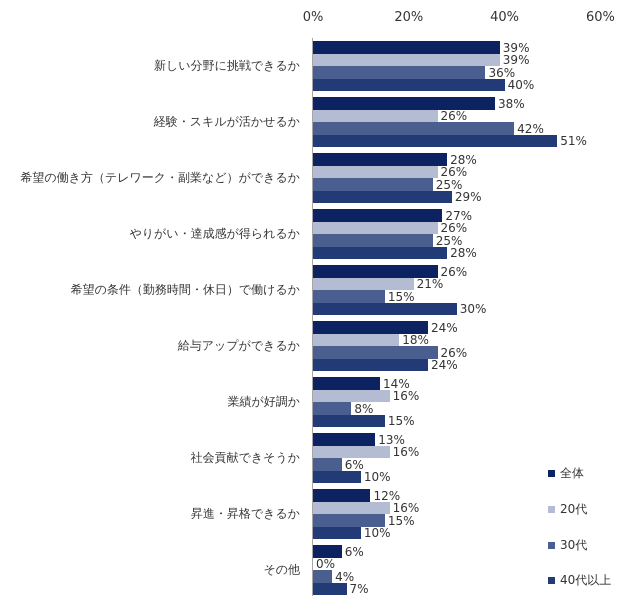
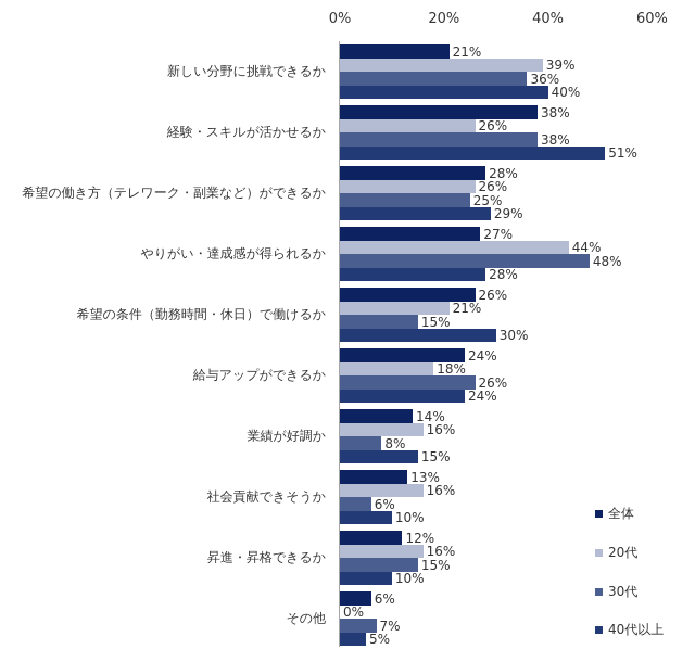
全体/新しい分野に挑戦できるか: 39% -> 21%
30代/経験・スキルが活かせるか: 42% -> 38%
20代/やりがい・達成感が得られるか: 26% -> 44%
30代/やりがい・達成感が得られるか: 25% -> 48%
30代/その他: 4% -> 7%
40代以上/その他: 7% -> 5%
